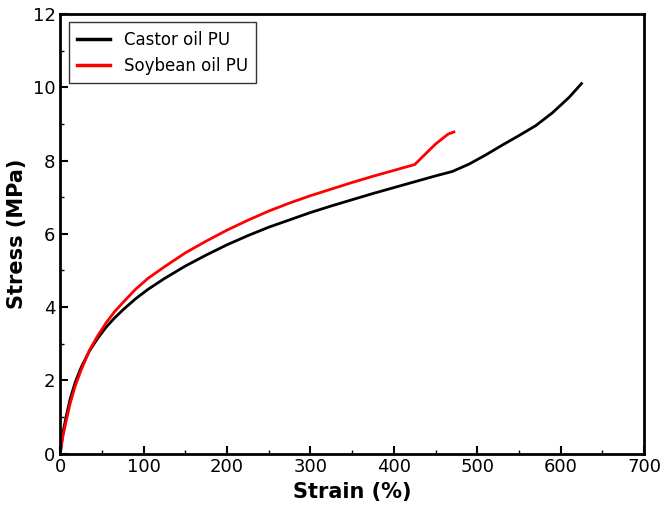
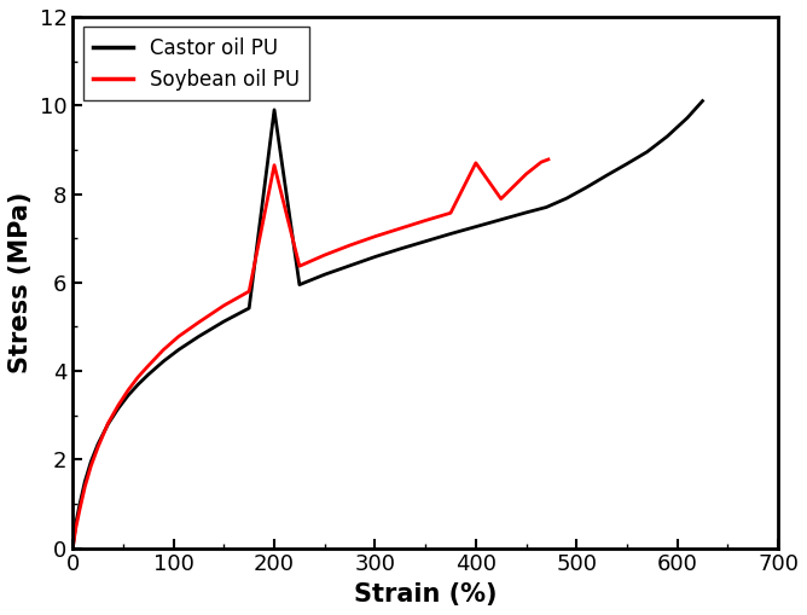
Castor oil PU/200: 5.70 -> 9.90
Soybean oil PU/200: 6.10 -> 8.65
Soybean oil PU/400: 7.73 -> 8.70
